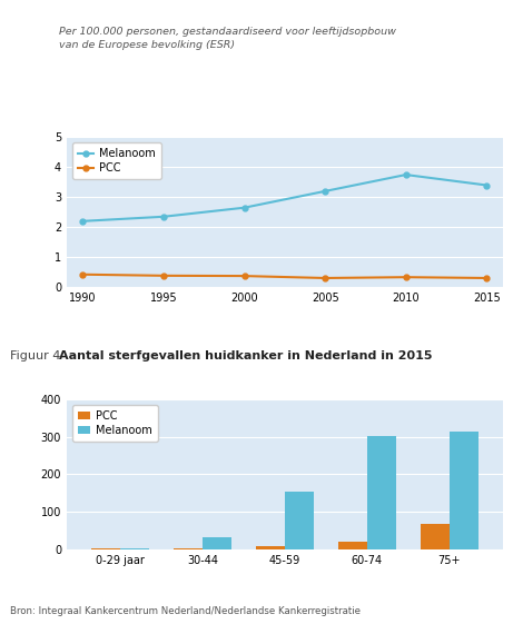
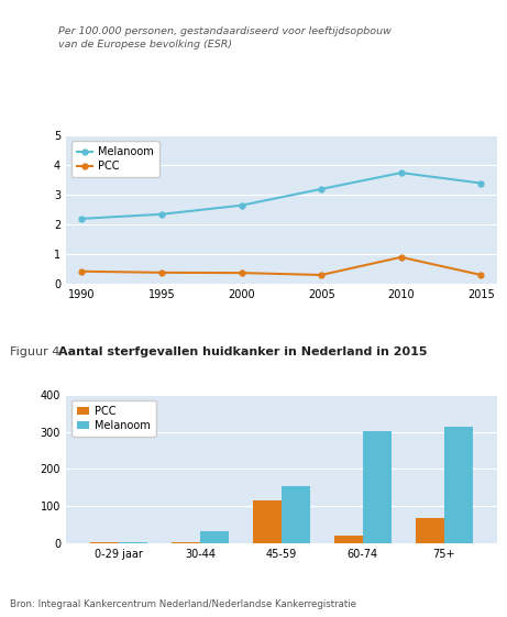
PCC/2010: 0.33 -> 0.90
PCC/45-59: 8 -> 115
